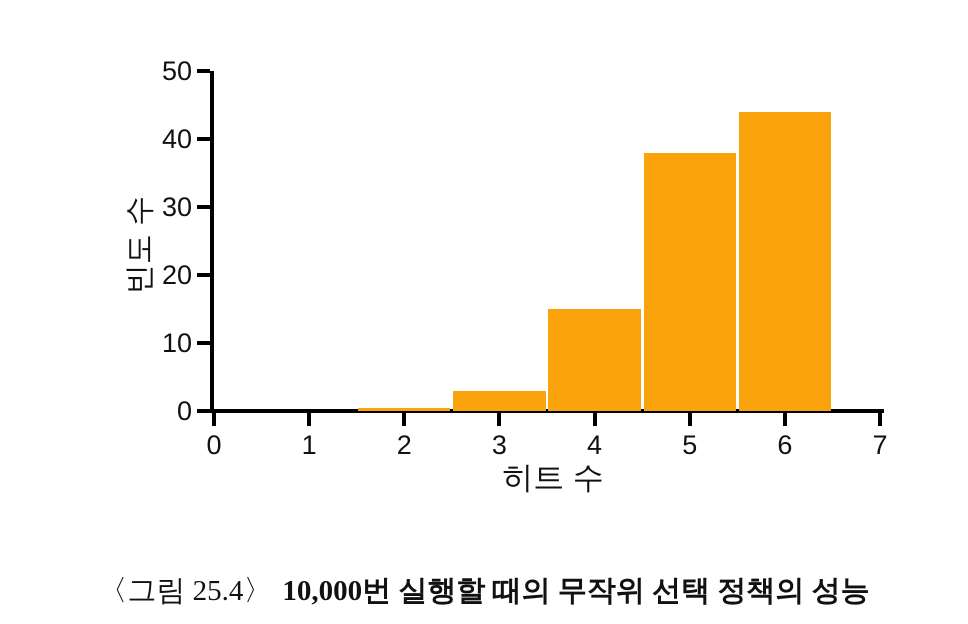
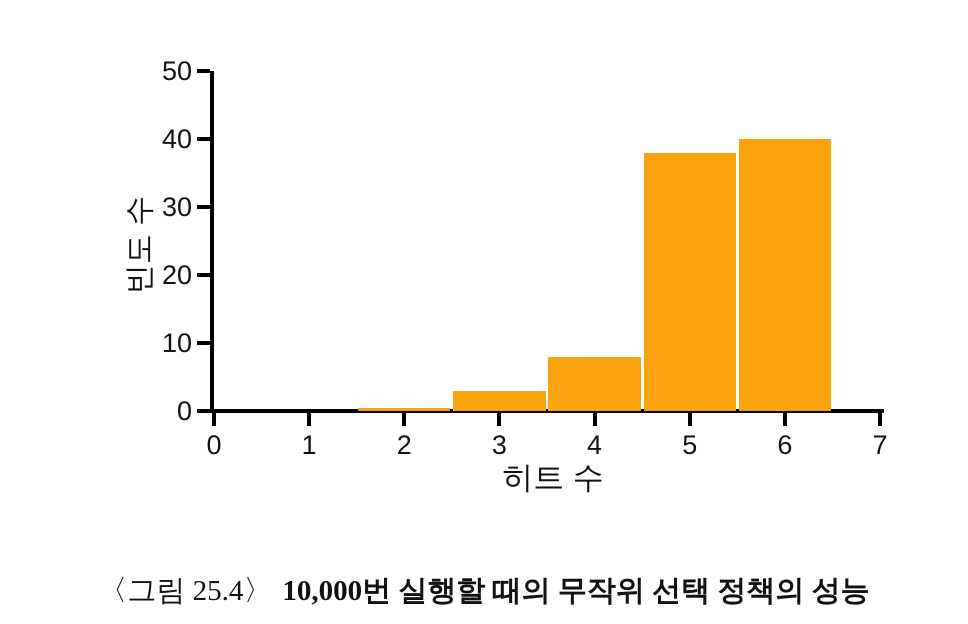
4: 15 -> 8
6: 44 -> 40
